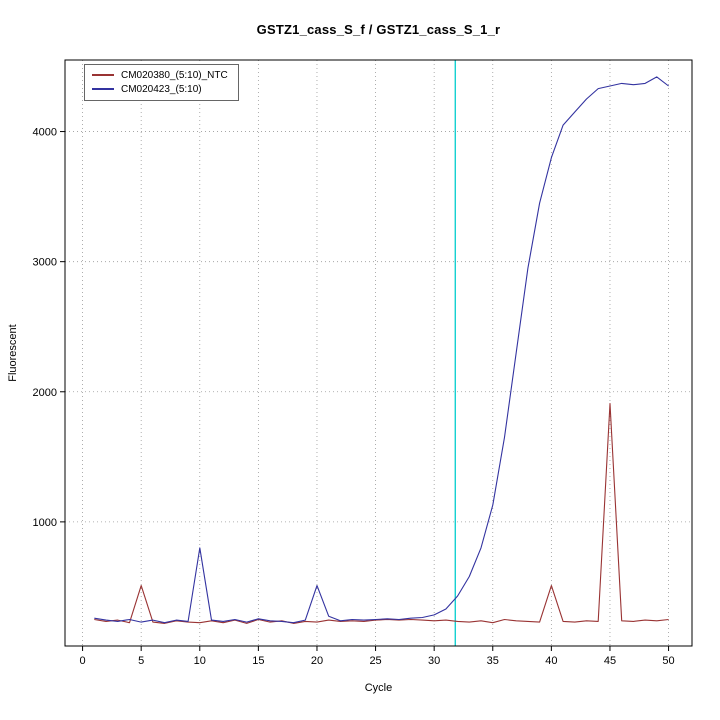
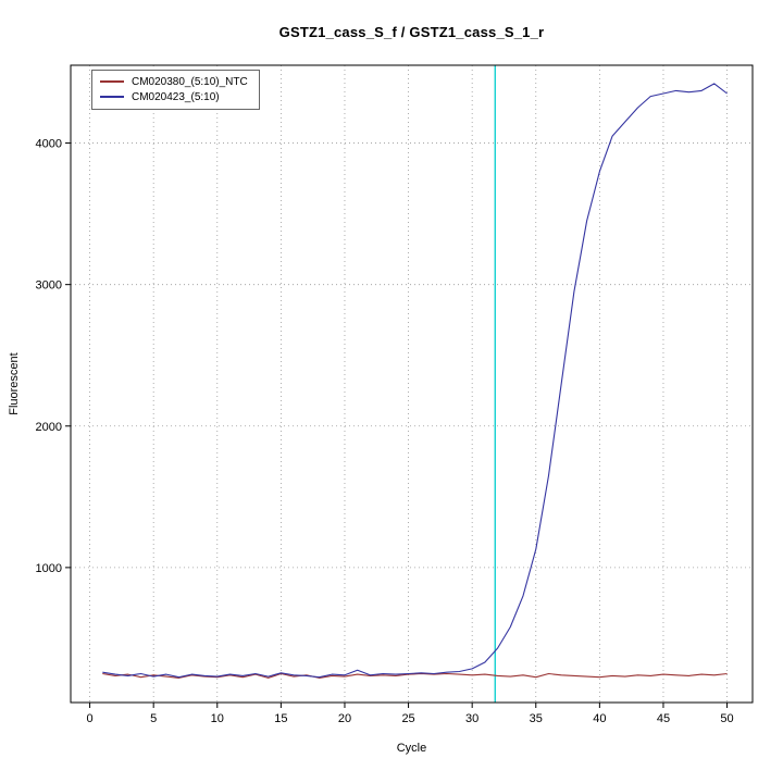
CM020380_(5:10)_NTC/5: 510 -> 240
CM020423_(5:10)/10: 800 -> 230
CM020423_(5:10)/20: 510 -> 240
CM020380_(5:10)_NTC/40: 510 -> 220
CM020380_(5:10)_NTC/45: 1910 -> 240
